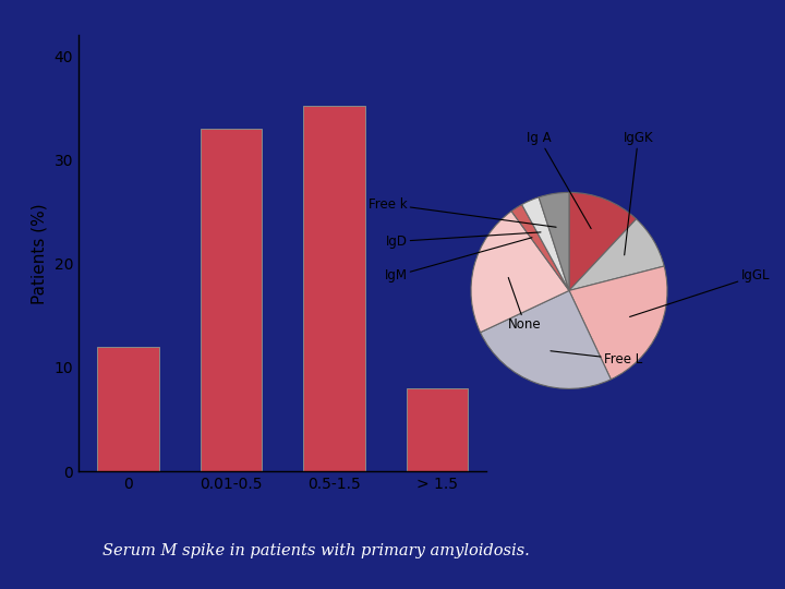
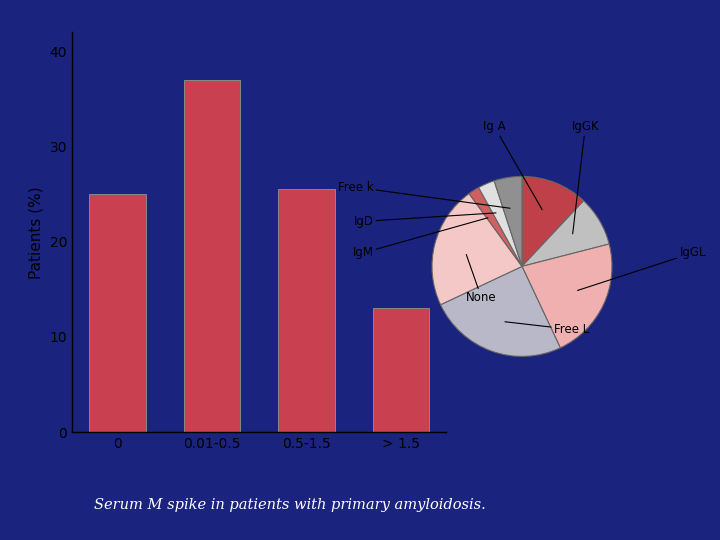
0: 12.0 -> 25.0
0.01-0.5: 33.0 -> 37.0
0.5-1.5: 35.2 -> 25.5
> 1.5: 8.0 -> 13.0
